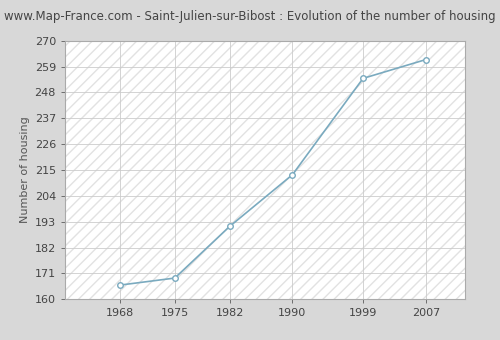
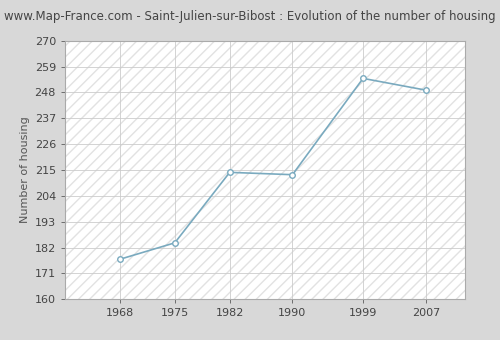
1968: 166 -> 177
1975: 169 -> 184
1982: 191 -> 214
2007: 262 -> 249
